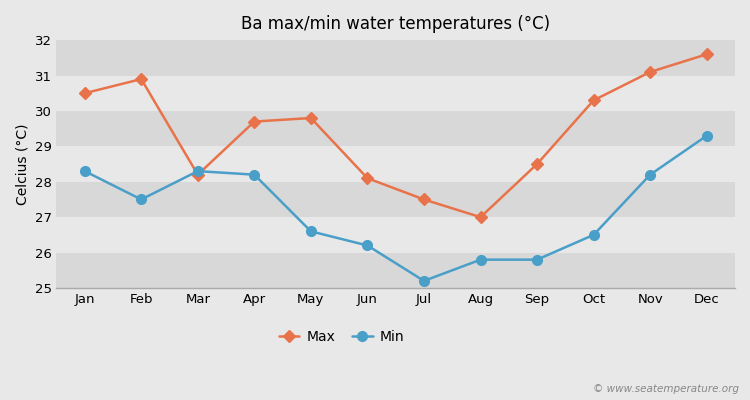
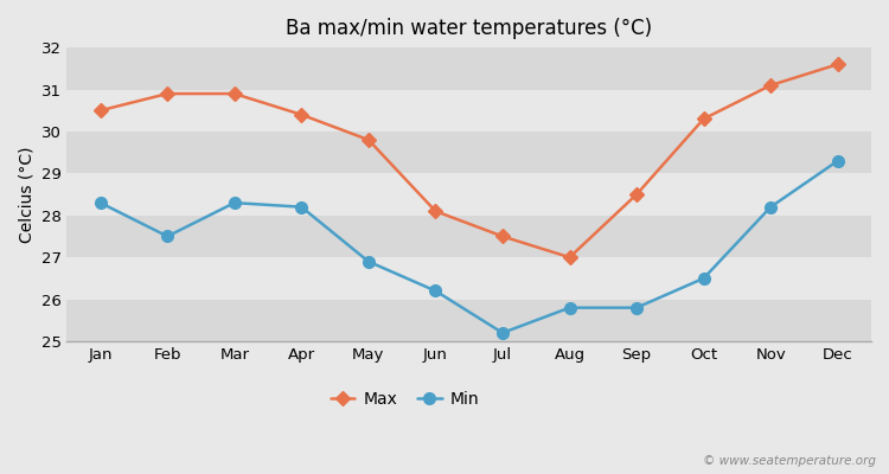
Max/Mar: 28.2 -> 30.9
Max/Apr: 29.7 -> 30.4
Min/May: 26.6 -> 26.9
